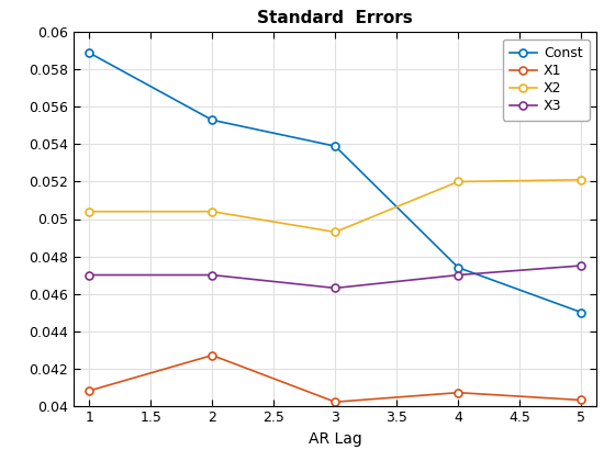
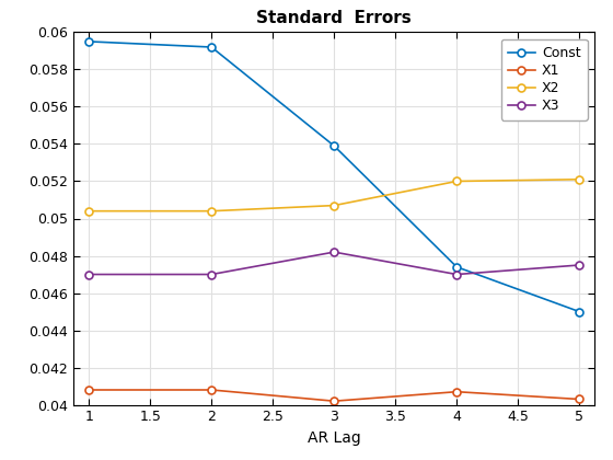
Const/1: 0.0589 -> 0.0595
Const/2: 0.0553 -> 0.0592
X1/2: 0.0427 -> 0.0408
X2/3: 0.0493 -> 0.0507
X3/3: 0.0463 -> 0.0482
